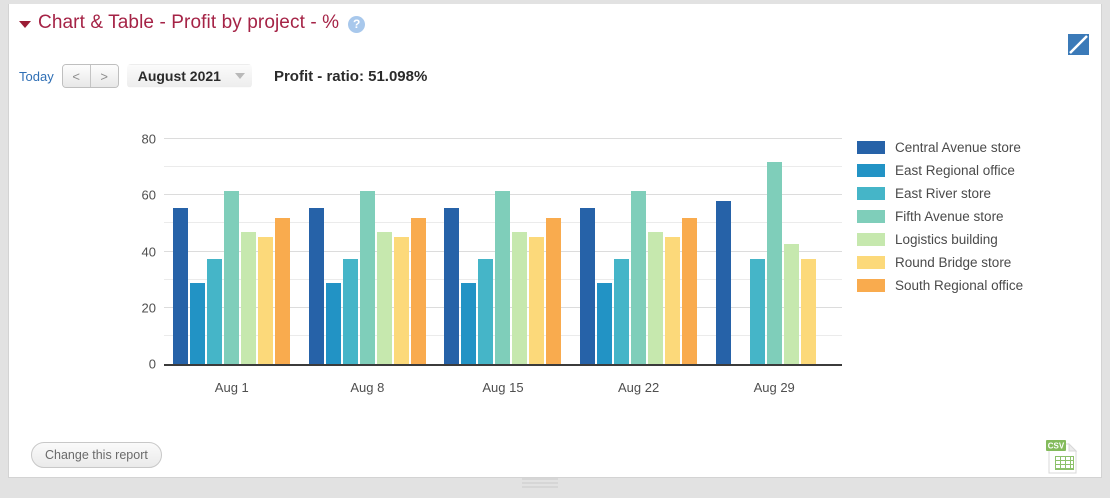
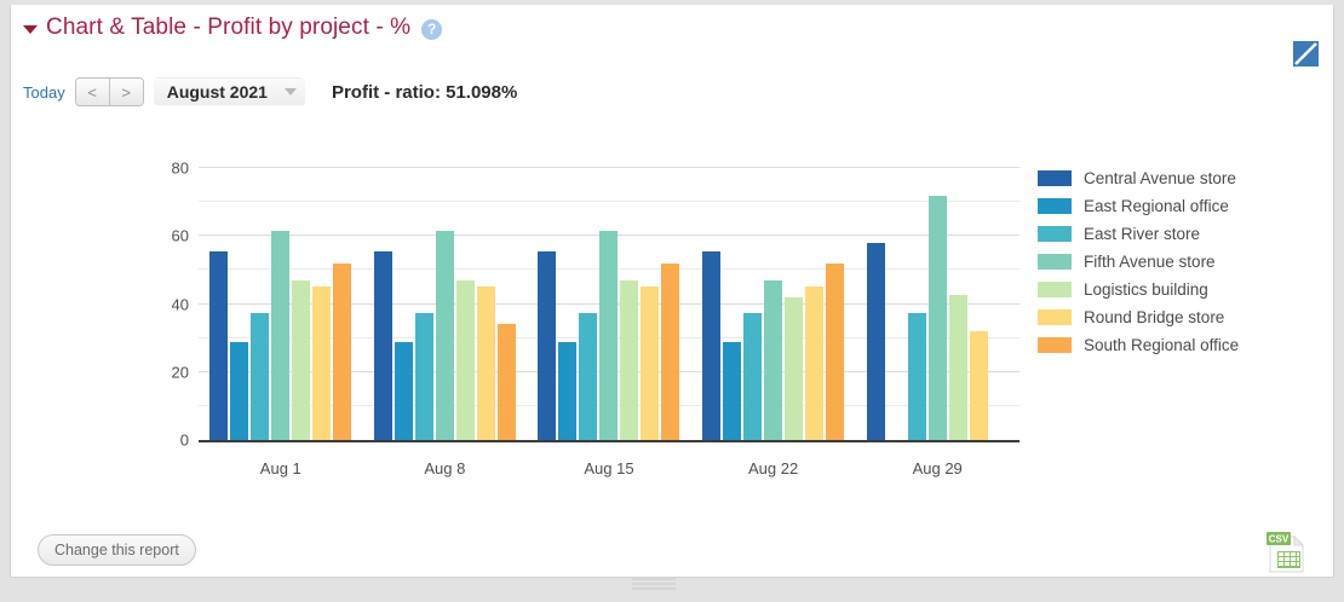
South Regional office/Aug 8: 52 -> 34
Fifth Avenue store/Aug 22: 62 -> 47
Logistics building/Aug 22: 47 -> 42
Round Bridge store/Aug 29: 38 -> 32
